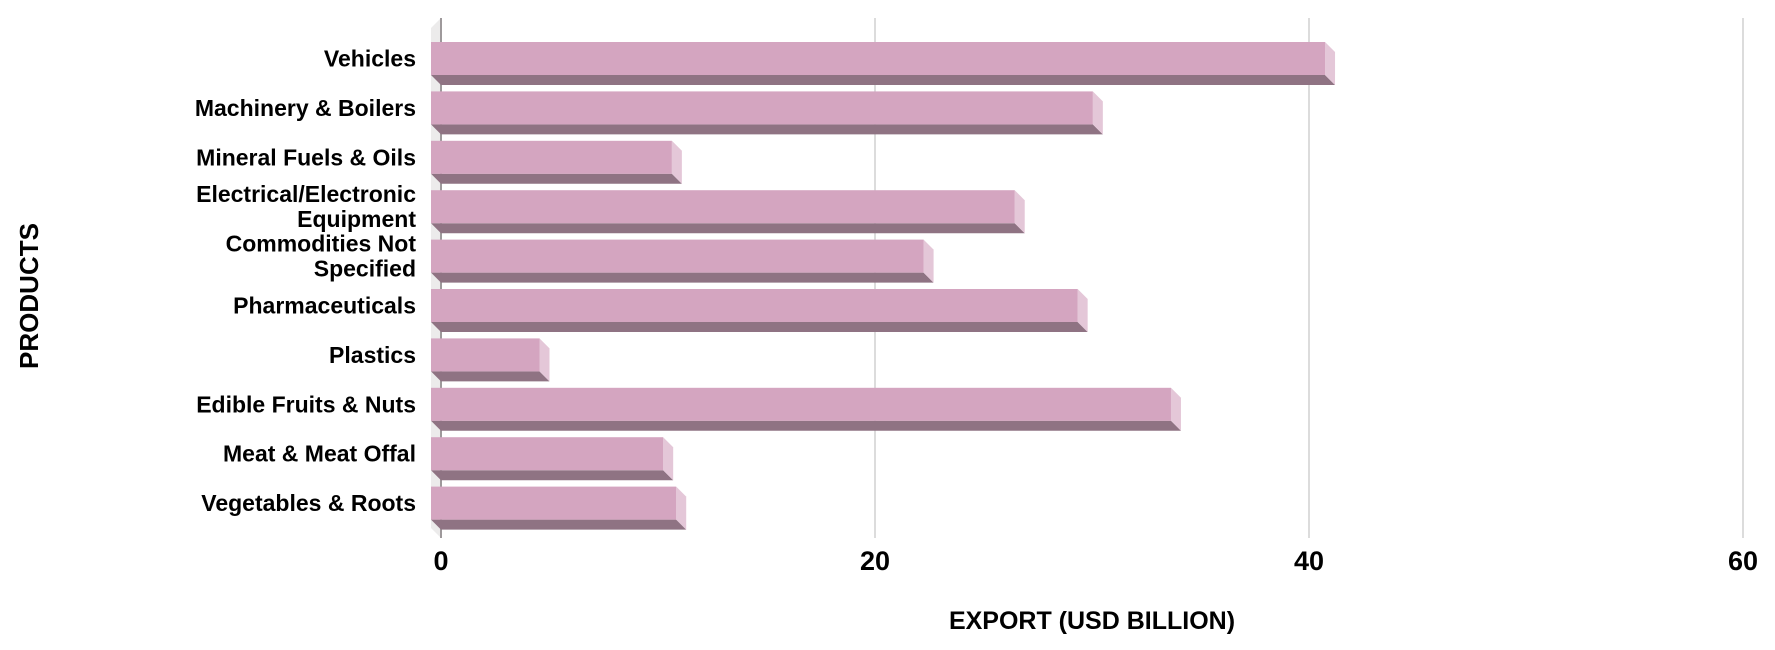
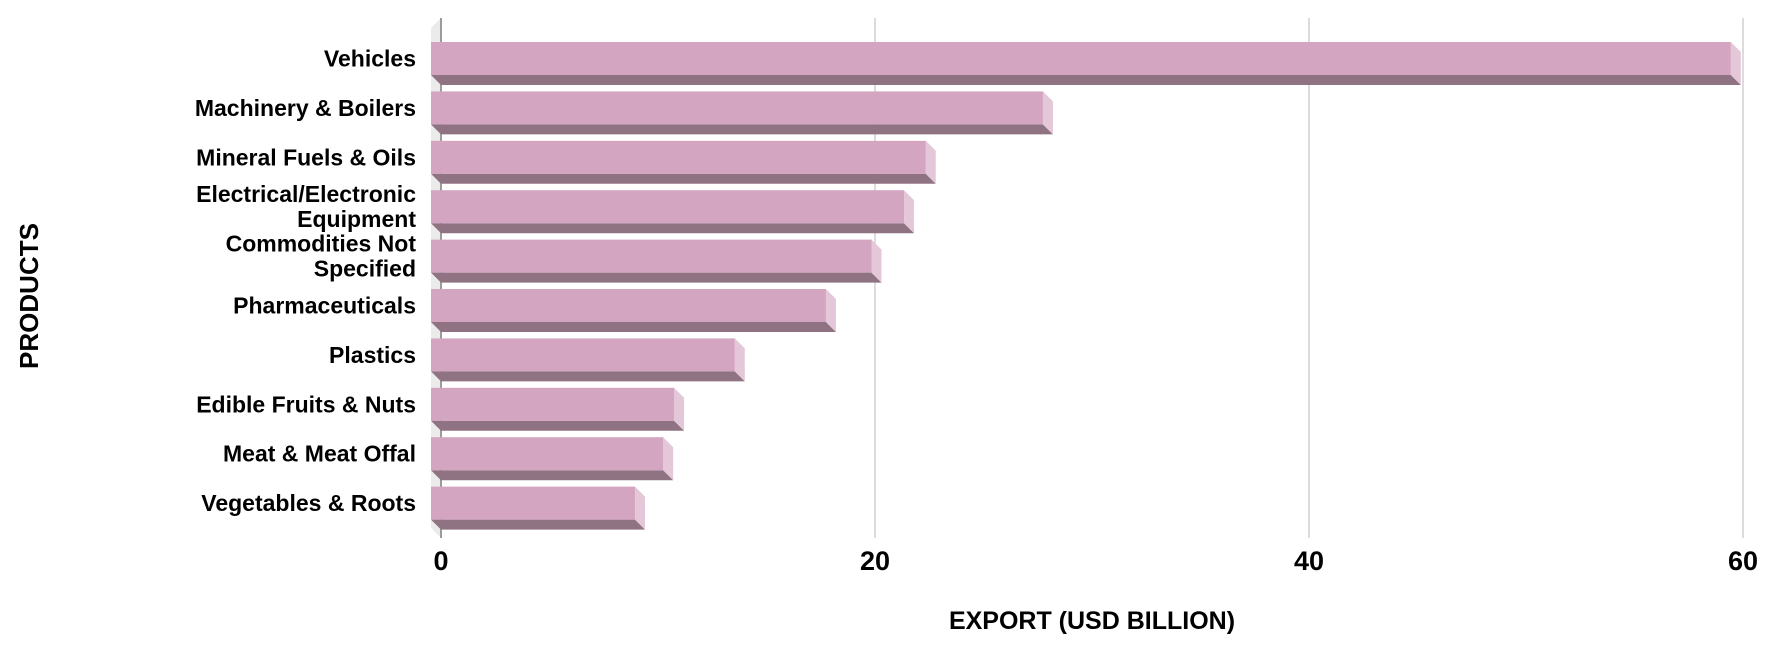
Vehicles: 41.2 -> 59.9
Machinery & Boilers: 30.5 -> 28.2
Mineral Fuels & Oils: 11.1 -> 22.8
Electrical/Electronic Equipment: 26.9 -> 21.8
Commodities Not Specified: 22.7 -> 20.3
Pharmaceuticals: 29.8 -> 18.2
Plastics: 5.0 -> 14.0
Edible Fruits & Nuts: 34.1 -> 11.2
Vegetables & Roots: 11.3 -> 9.4
